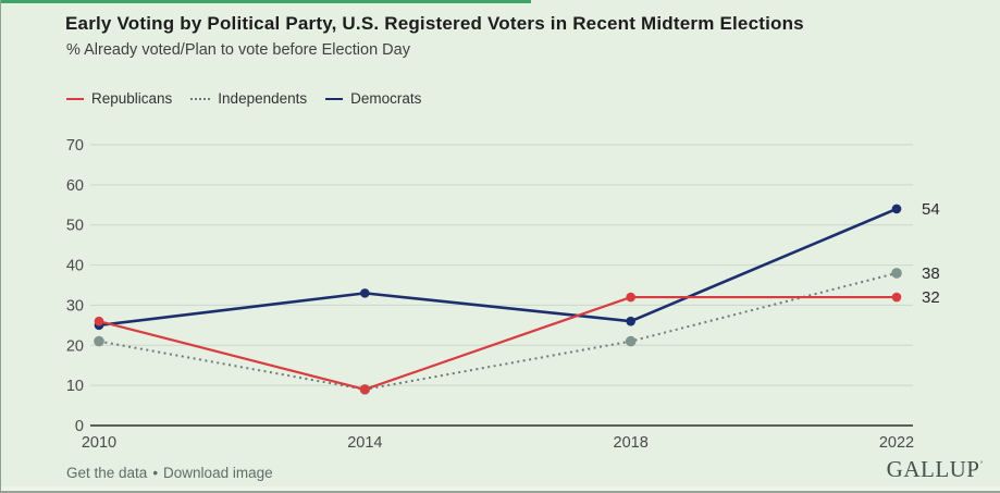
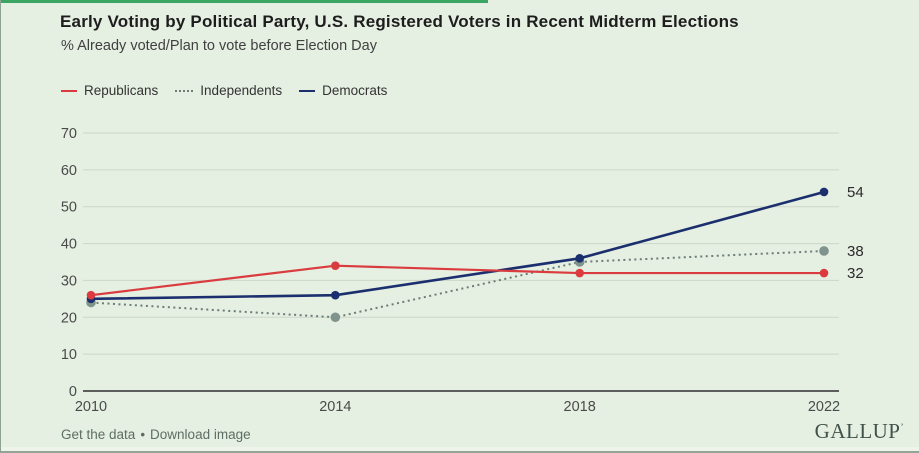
Independents/2010: 21 -> 24
Republicans/2014: 9 -> 34
Independents/2014: 9 -> 20
Democrats/2014: 33 -> 26
Independents/2018: 21 -> 35
Democrats/2018: 26 -> 36
